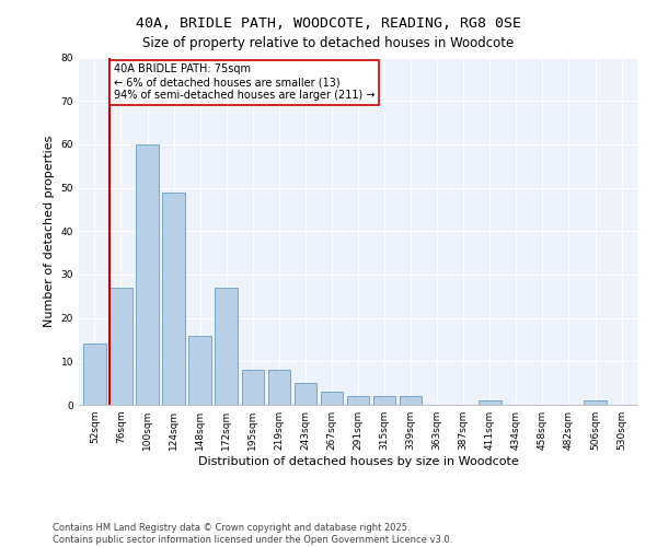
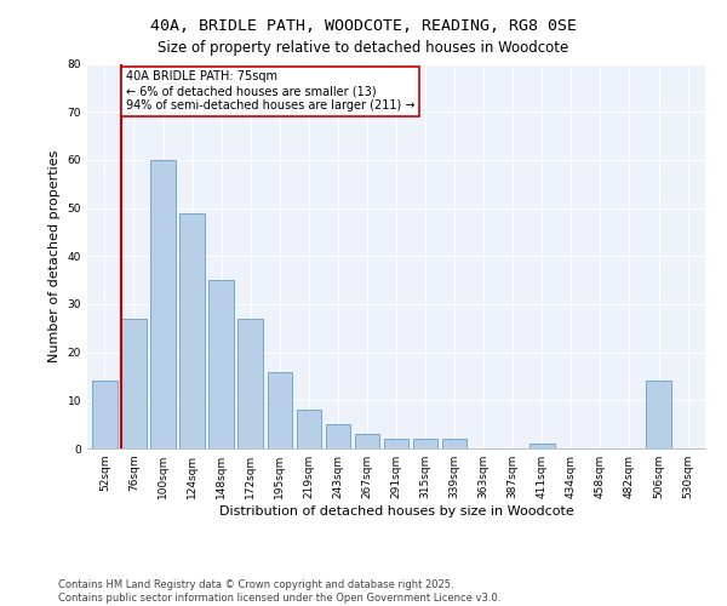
148sqm: 16 -> 35
195sqm: 8 -> 16
506sqm: 1 -> 14
